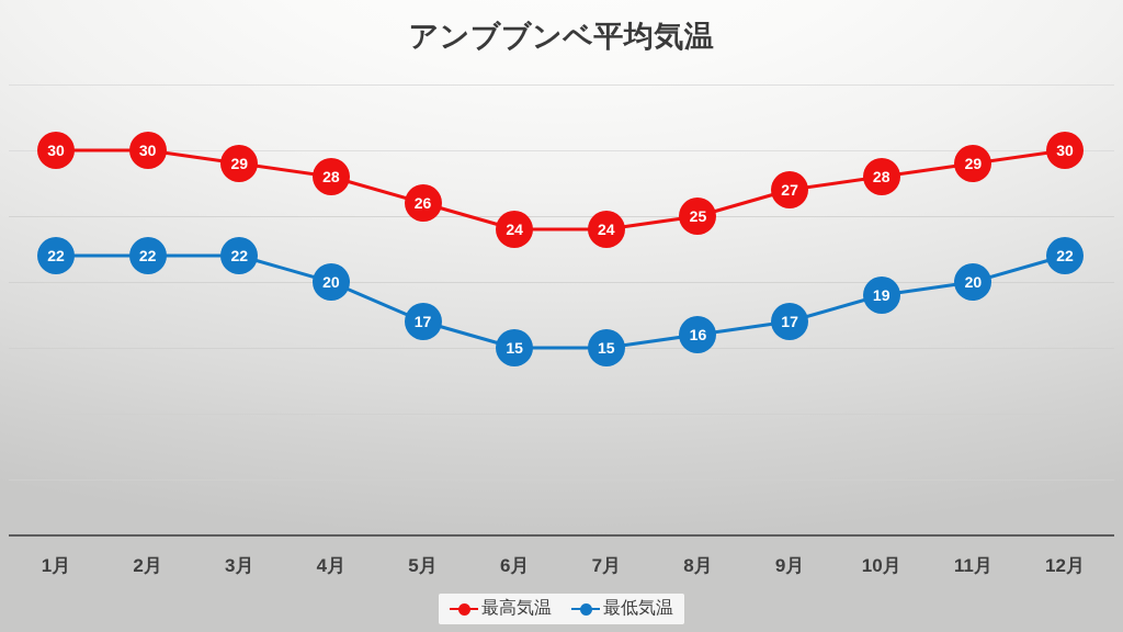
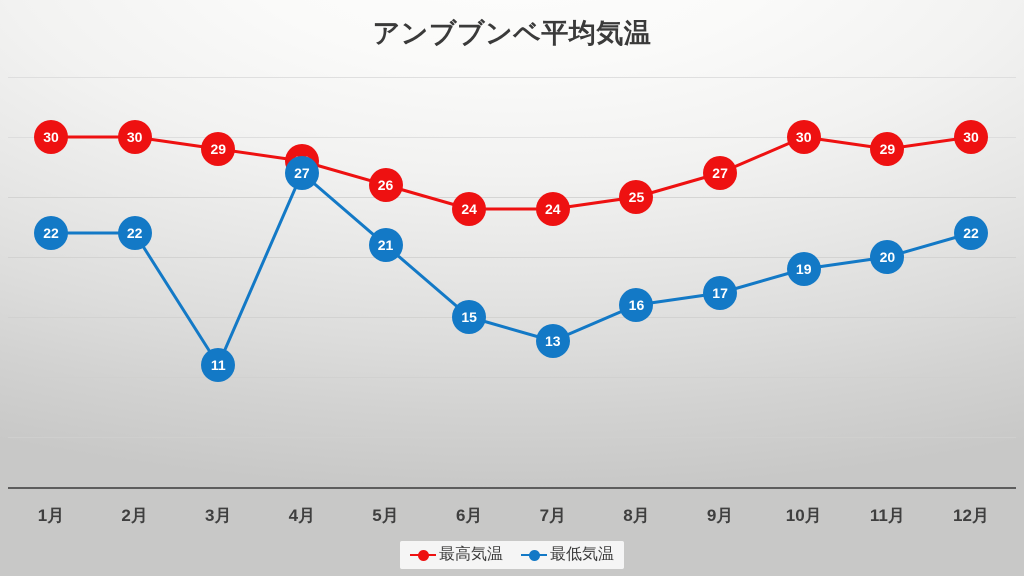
最低気温/3月: 22 -> 11
最低気温/4月: 20 -> 27
最低気温/5月: 17 -> 21
最低気温/7月: 15 -> 13
最高気温/10月: 28 -> 30
